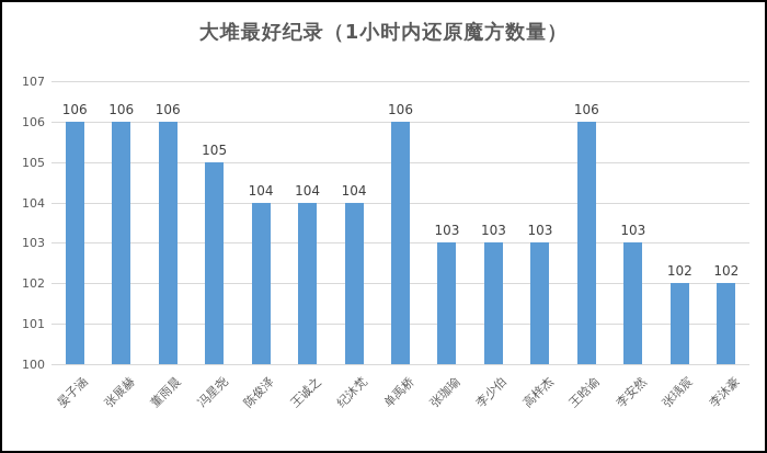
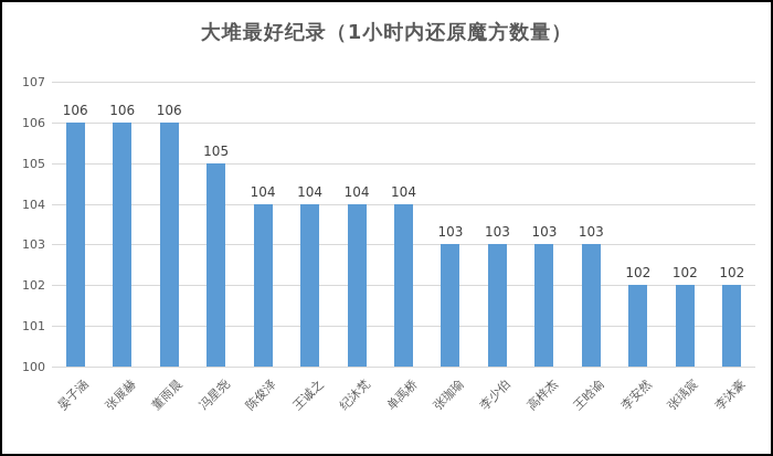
单禹桥: 106 -> 104
王晗谕: 106 -> 103
李安然: 103 -> 102
